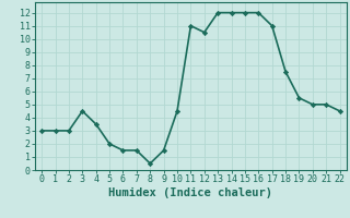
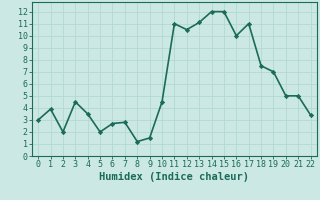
1: 3.0 -> 3.9
2: 3.0 -> 2.0
6: 1.5 -> 2.7
7: 1.5 -> 2.8
8: 0.5 -> 1.2
13: 12.0 -> 11.1
16: 12.0 -> 10.0
19: 5.5 -> 7.0
22: 4.5 -> 3.4
